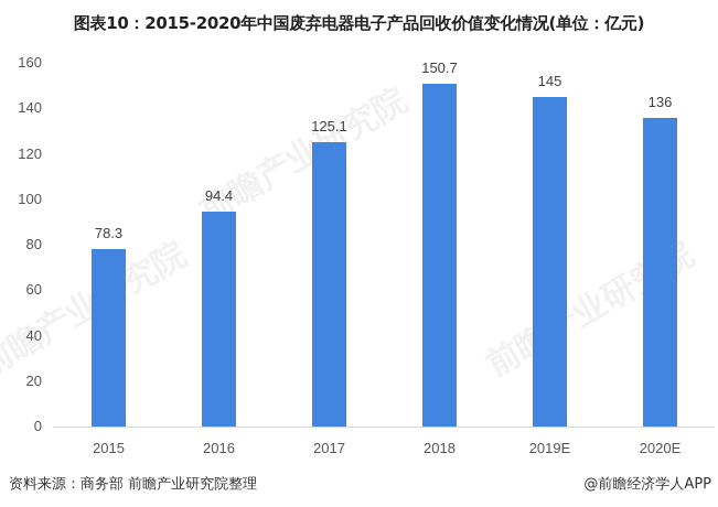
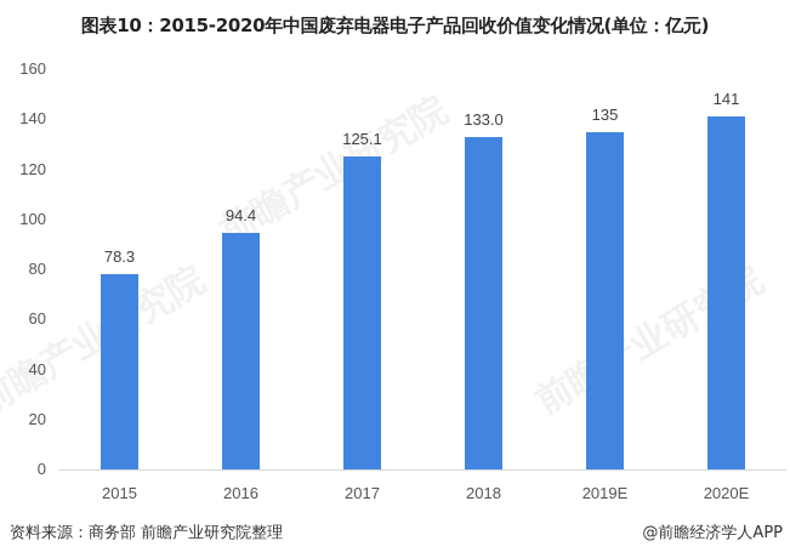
2018: 150.7 -> 133.0
2019E: 145 -> 135
2020E: 136 -> 141
